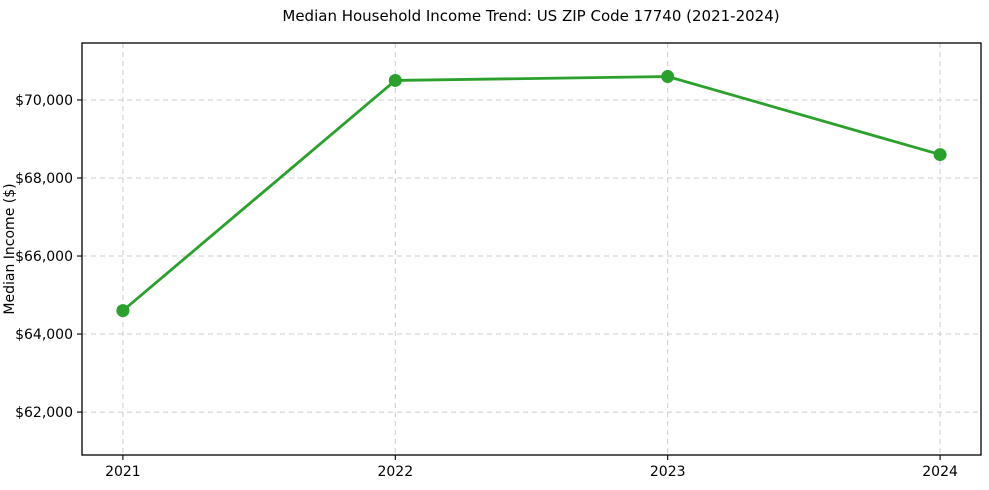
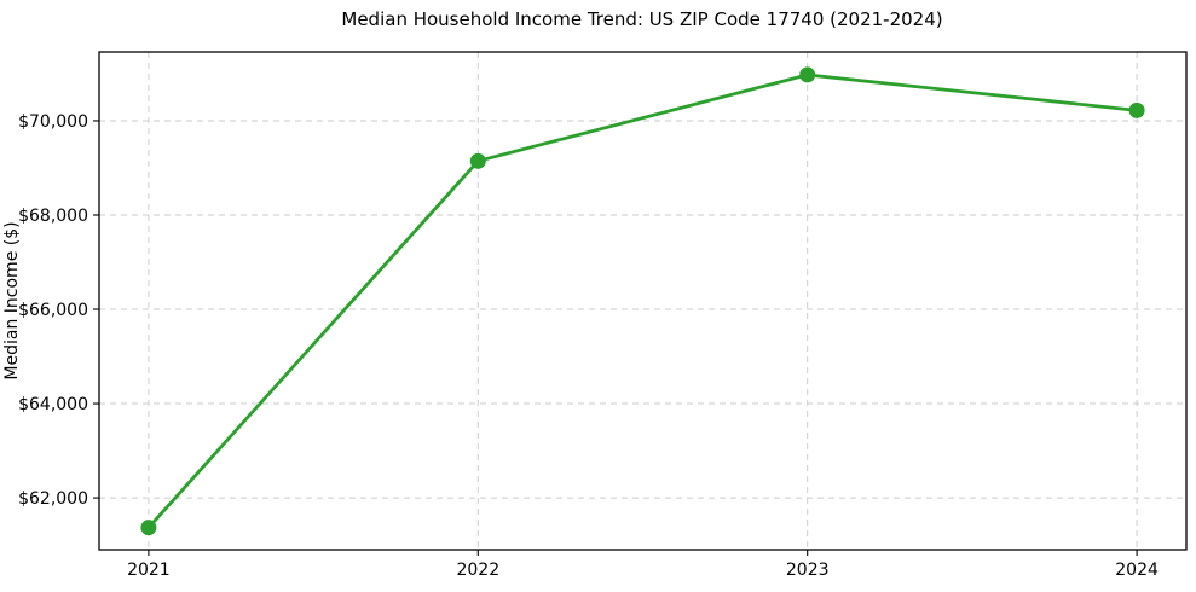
2021: $64600 -> $61400
2022: $70500 -> $69100
2023: $70600 -> $71000
2024: $68600 -> $70200
